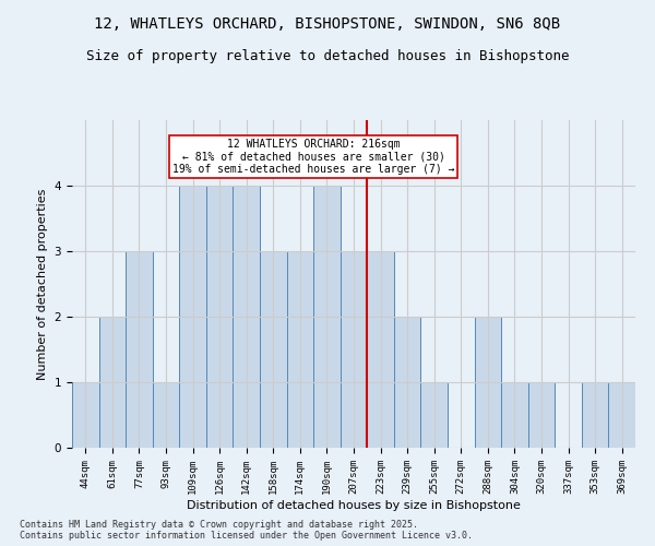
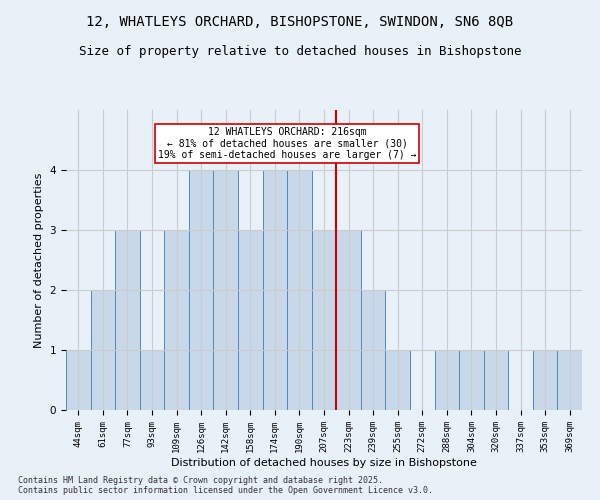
109sqm: 4 -> 3
174sqm: 3 -> 4
288sqm: 2 -> 1
